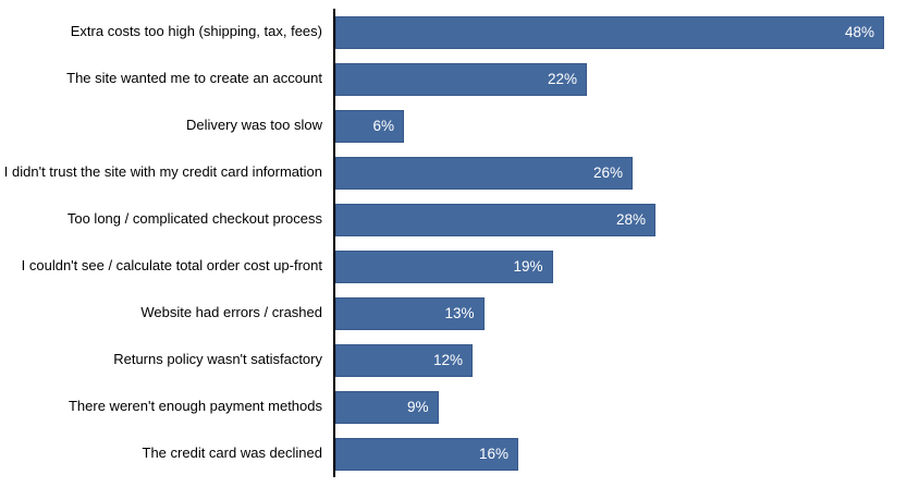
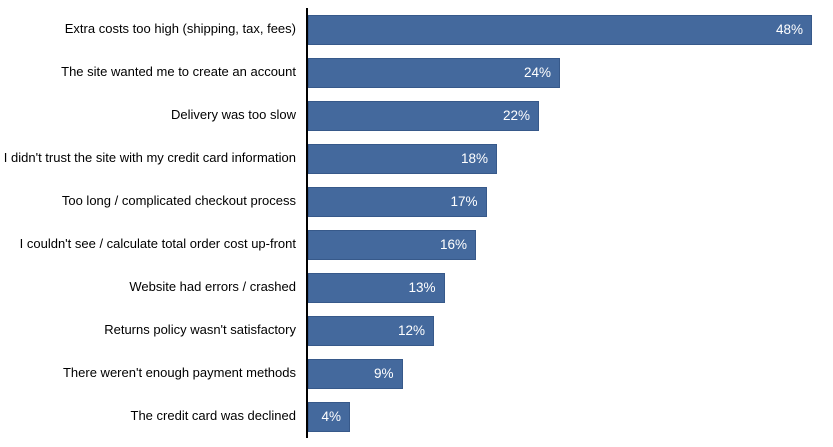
The site wanted me to create an account: 22% -> 24%
Delivery was too slow: 6% -> 22%
I didn't trust the site with my credit card information: 26% -> 18%
Too long / complicated checkout process: 28% -> 17%
I couldn't see / calculate total order cost up-front: 19% -> 16%
The credit card was declined: 16% -> 4%
